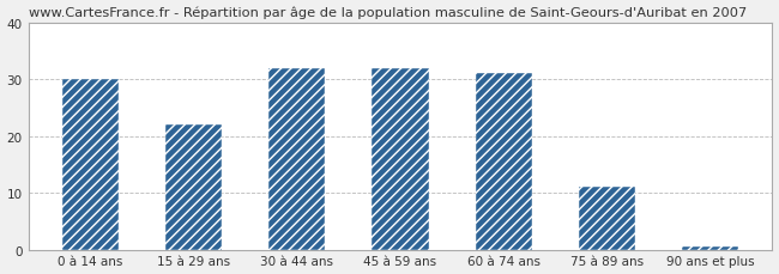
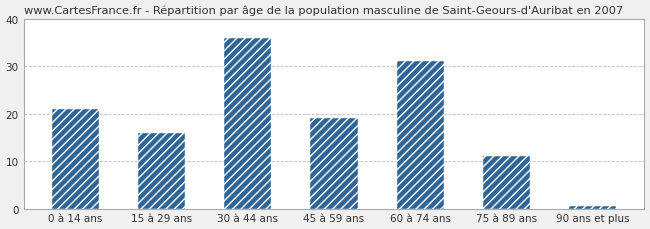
0 à 14 ans: 30.0 -> 21.0
15 à 29 ans: 22.0 -> 16.0
30 à 44 ans: 32.0 -> 36.0
45 à 59 ans: 32.0 -> 19.0
